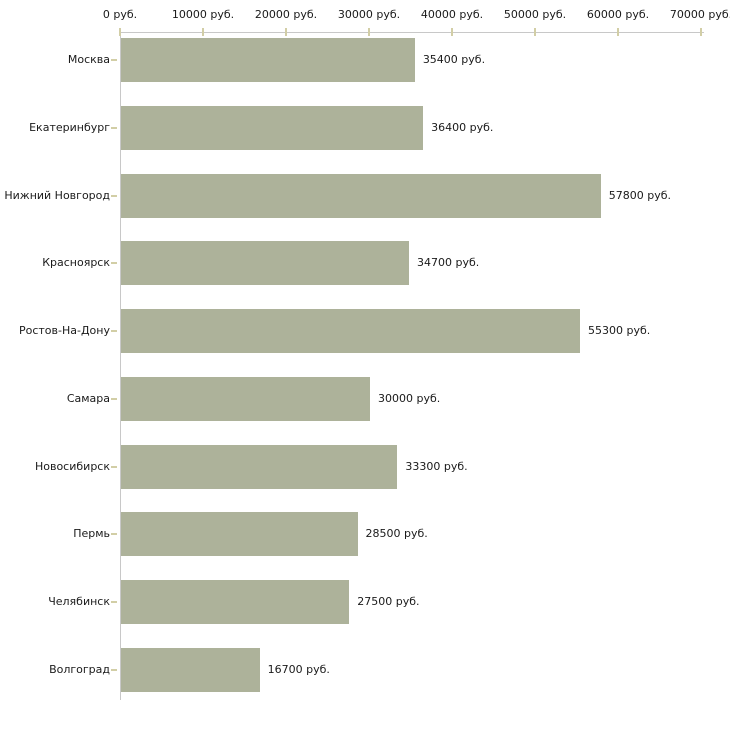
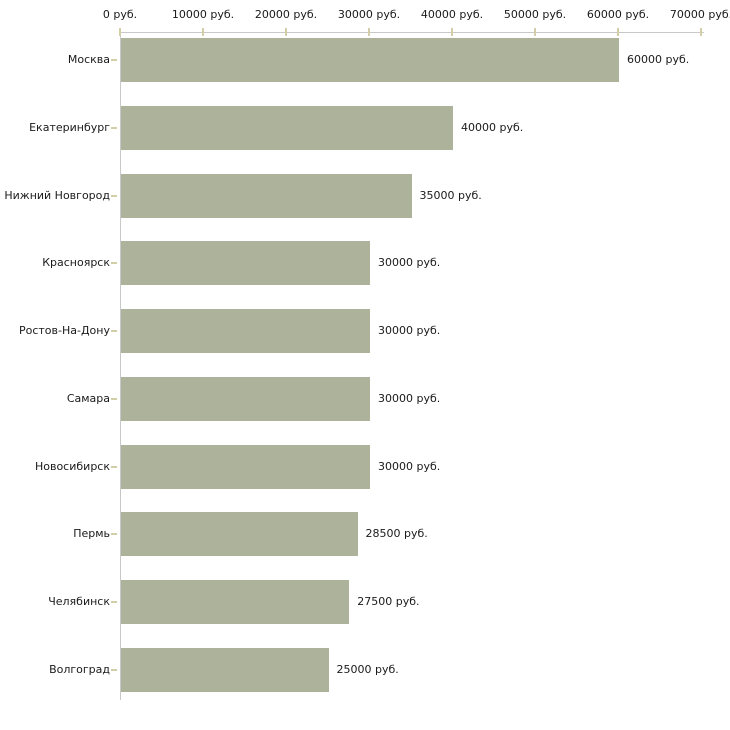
Москва: 35400 -> 60000
Екатеринбург: 36400 -> 40000
Нижний Новгород: 57800 -> 35000
Красноярск: 34700 -> 30000
Ростов-На-Дону: 55300 -> 30000
Новосибирск: 33300 -> 30000
Волгоград: 16700 -> 25000
